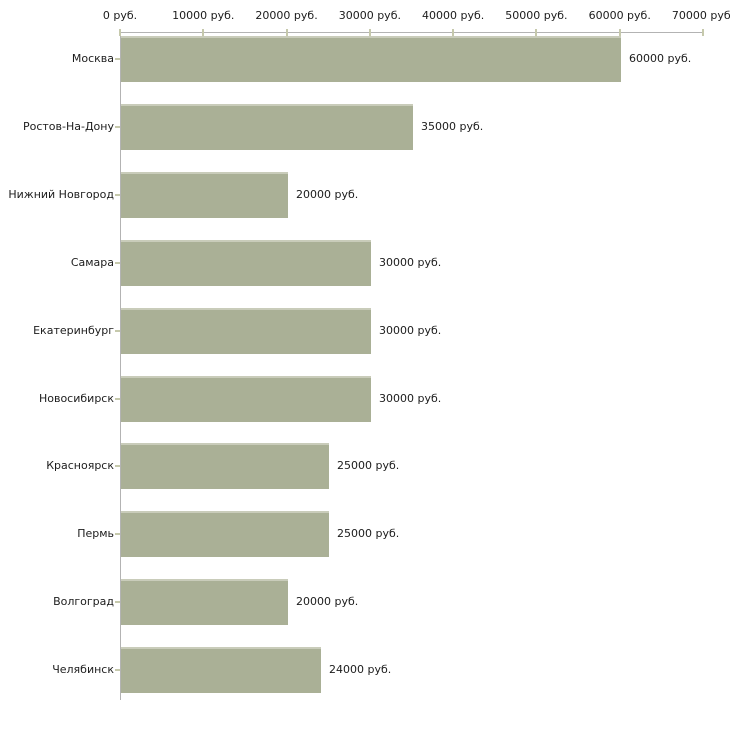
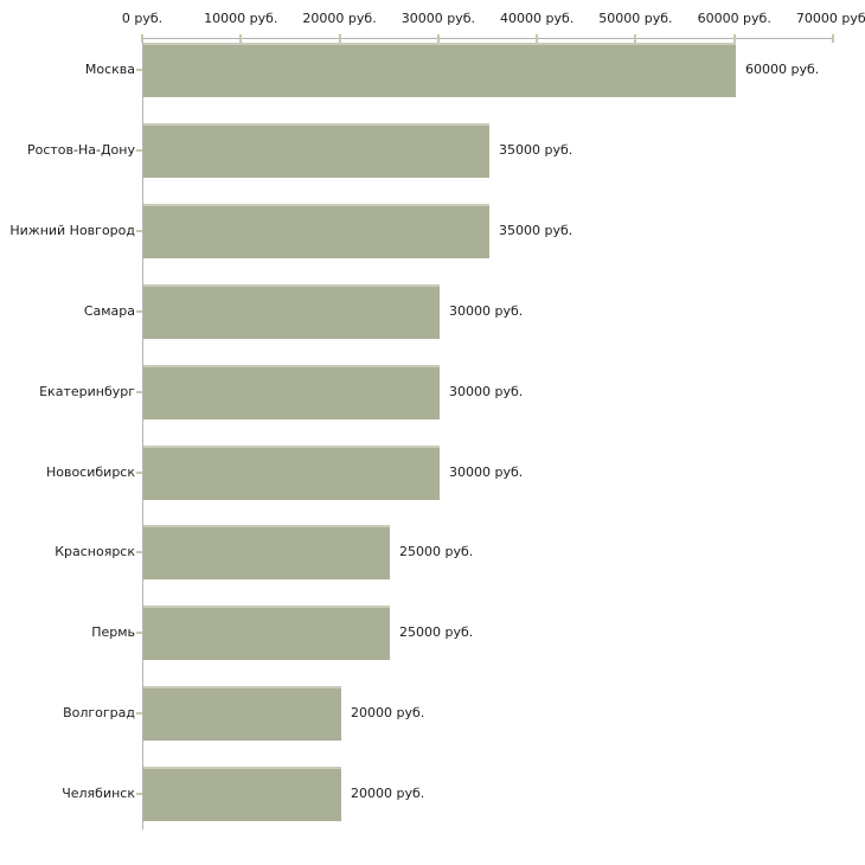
Нижний Новгород: 20000 -> 35000
Челябинск: 24000 -> 20000
